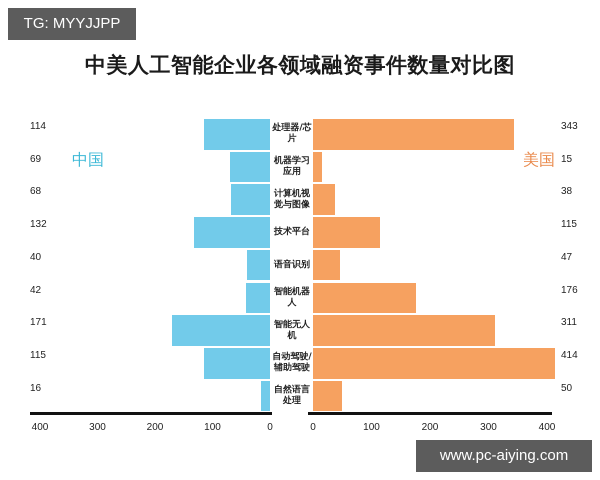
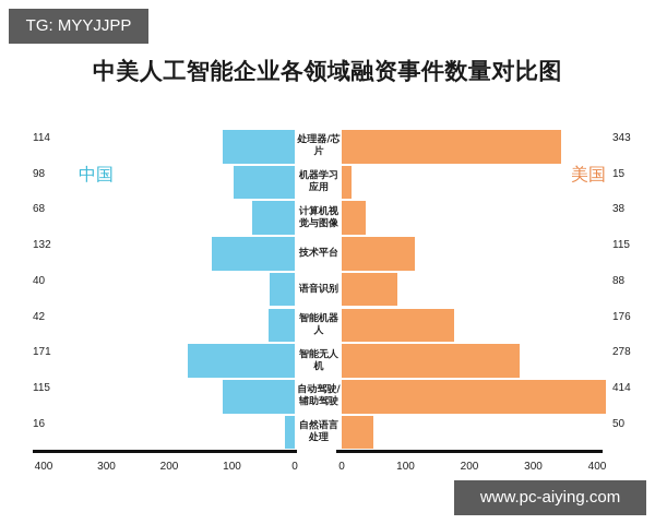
中国/机器学习应用: 69 -> 98
美国/语音识别: 47 -> 88
美国/智能无人机: 311 -> 278
